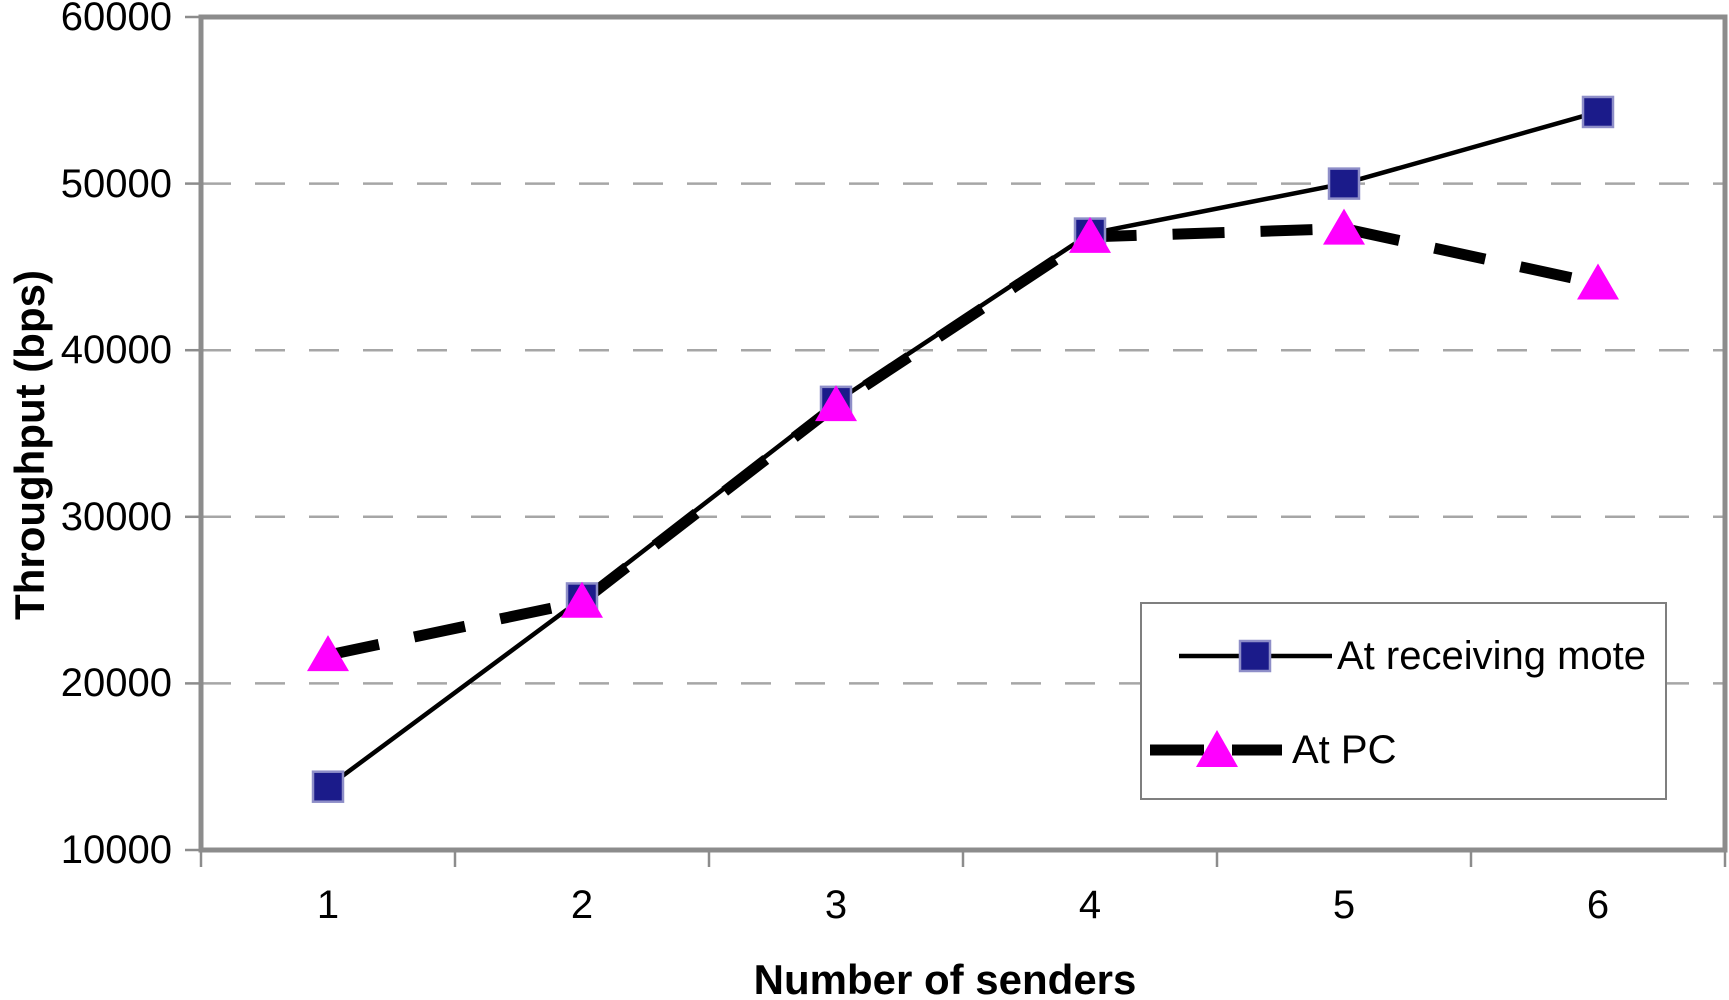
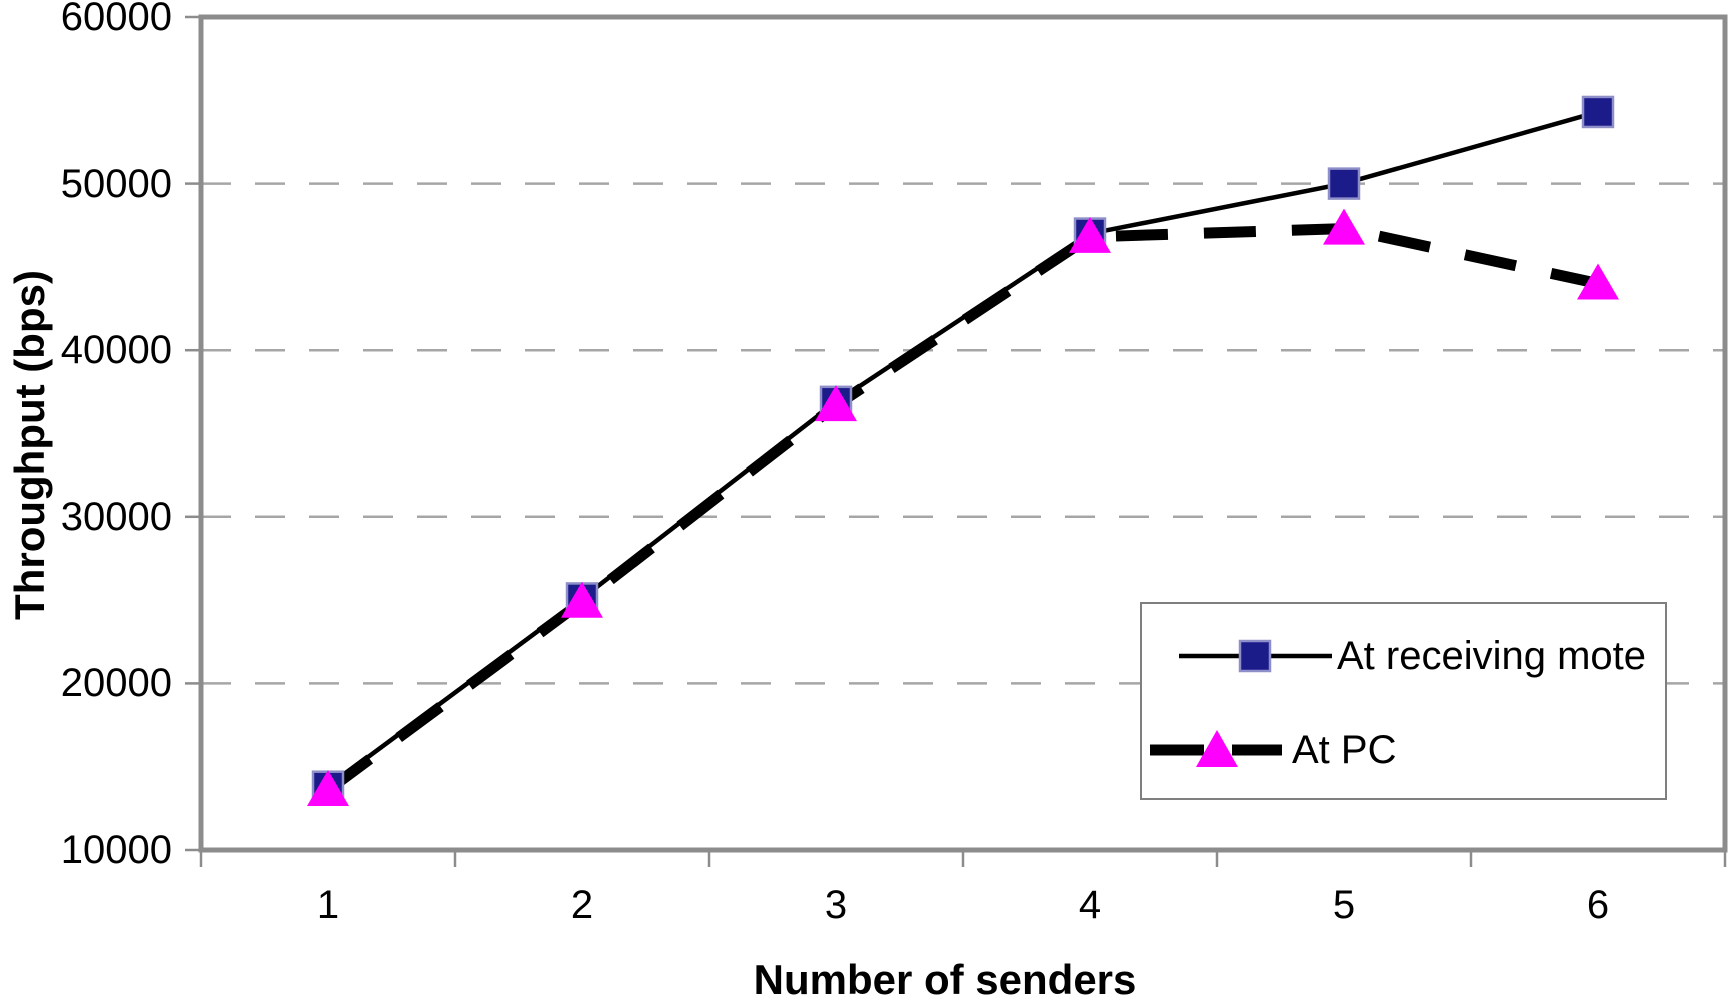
At PC/1: 21700 -> 13600
